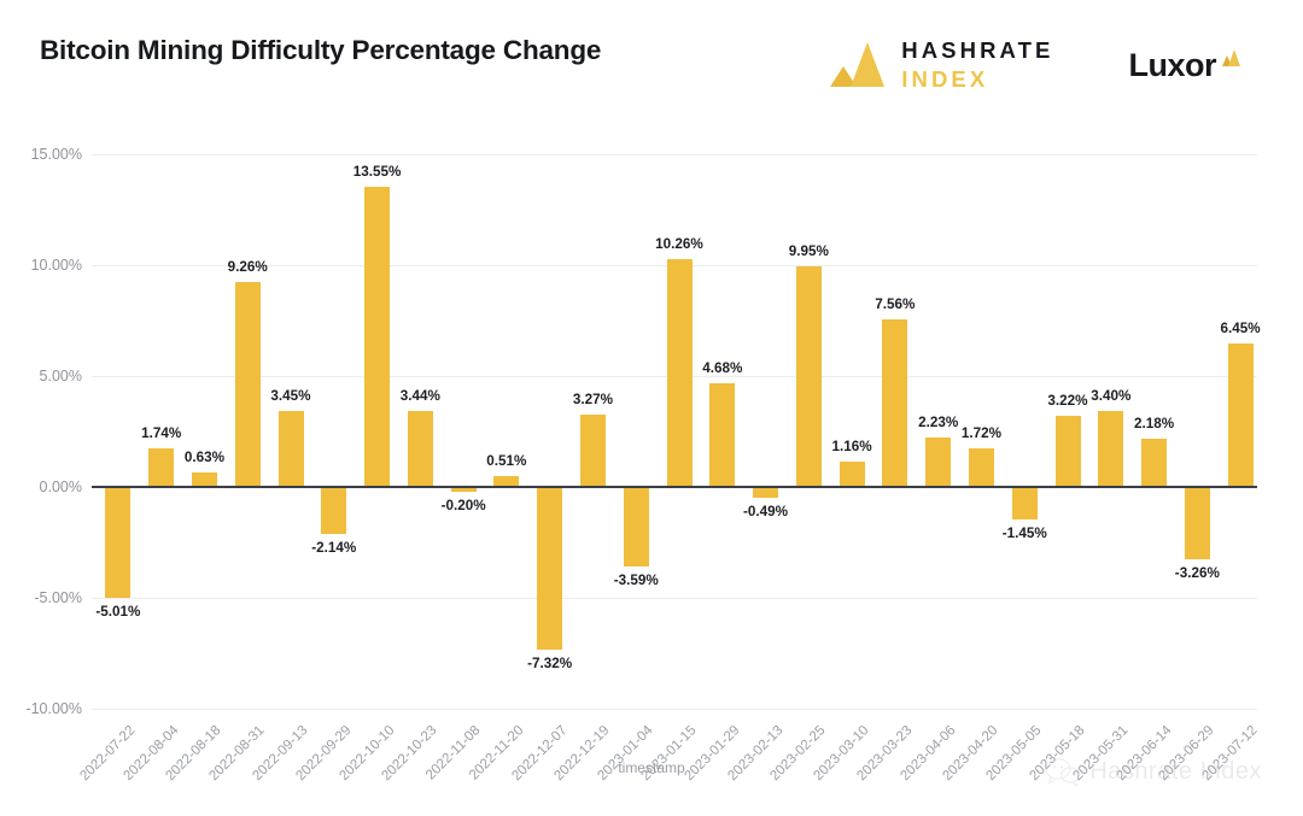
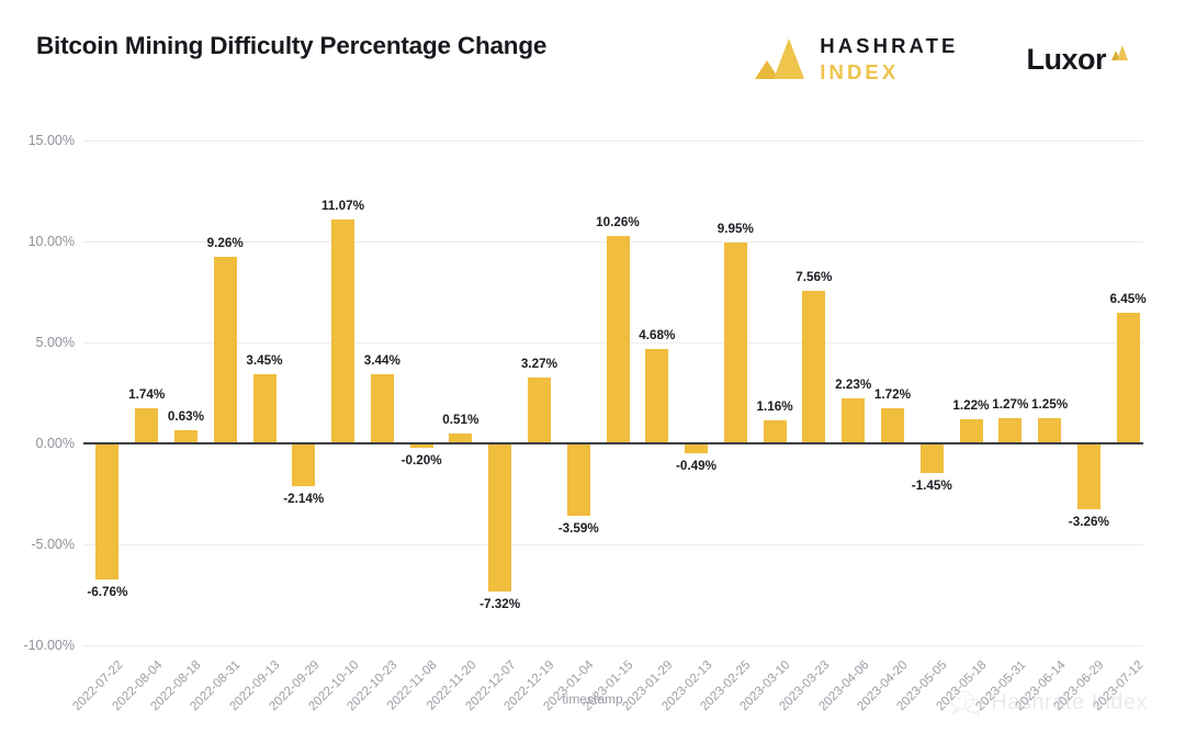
2022-07-22: -5.01% -> -6.76%
2022-10-10: 13.55% -> 11.07%
2023-05-18: 3.22% -> 1.22%
2023-05-31: 3.40% -> 1.27%
2023-06-14: 2.18% -> 1.25%
